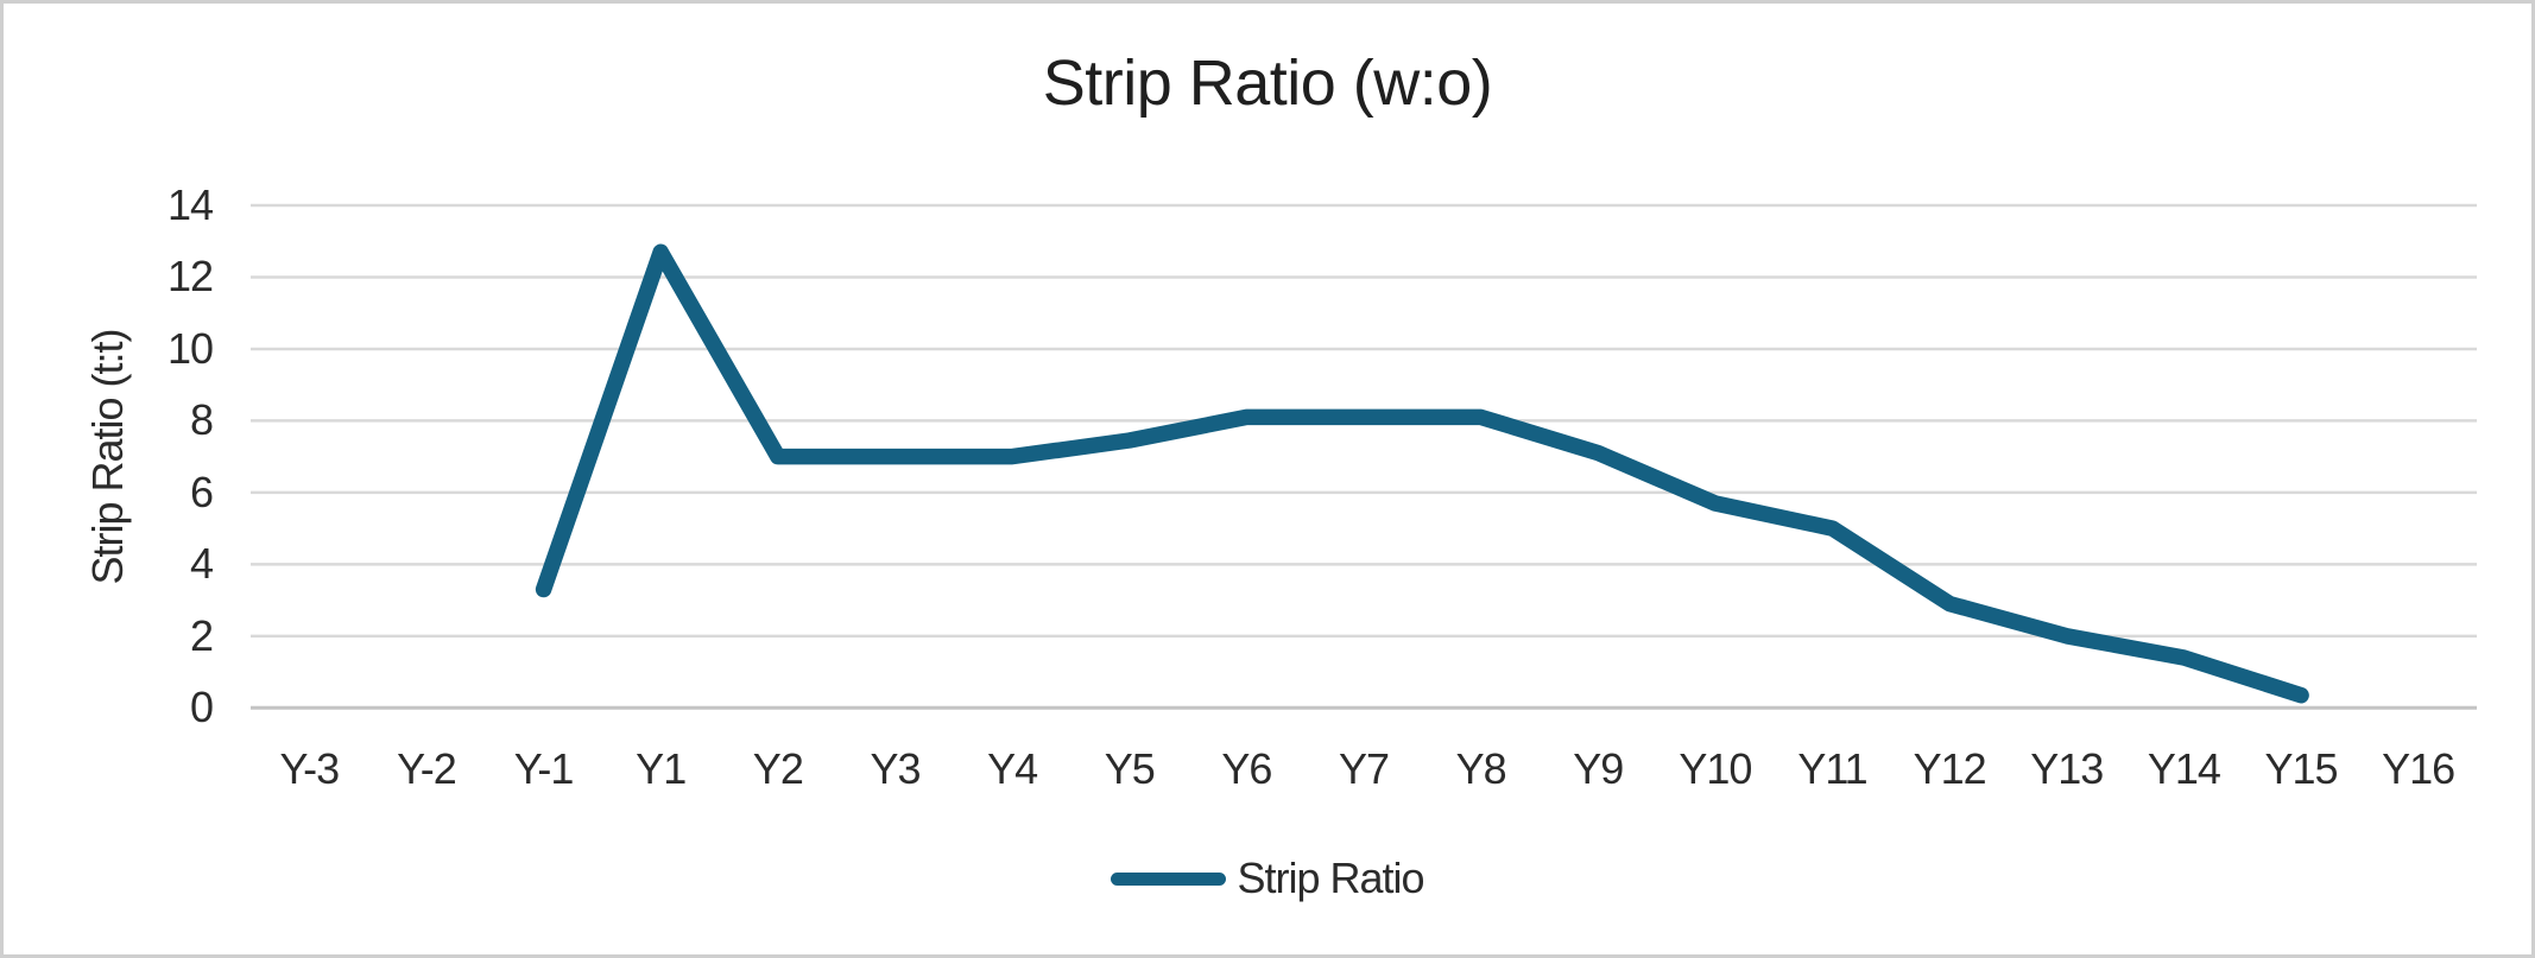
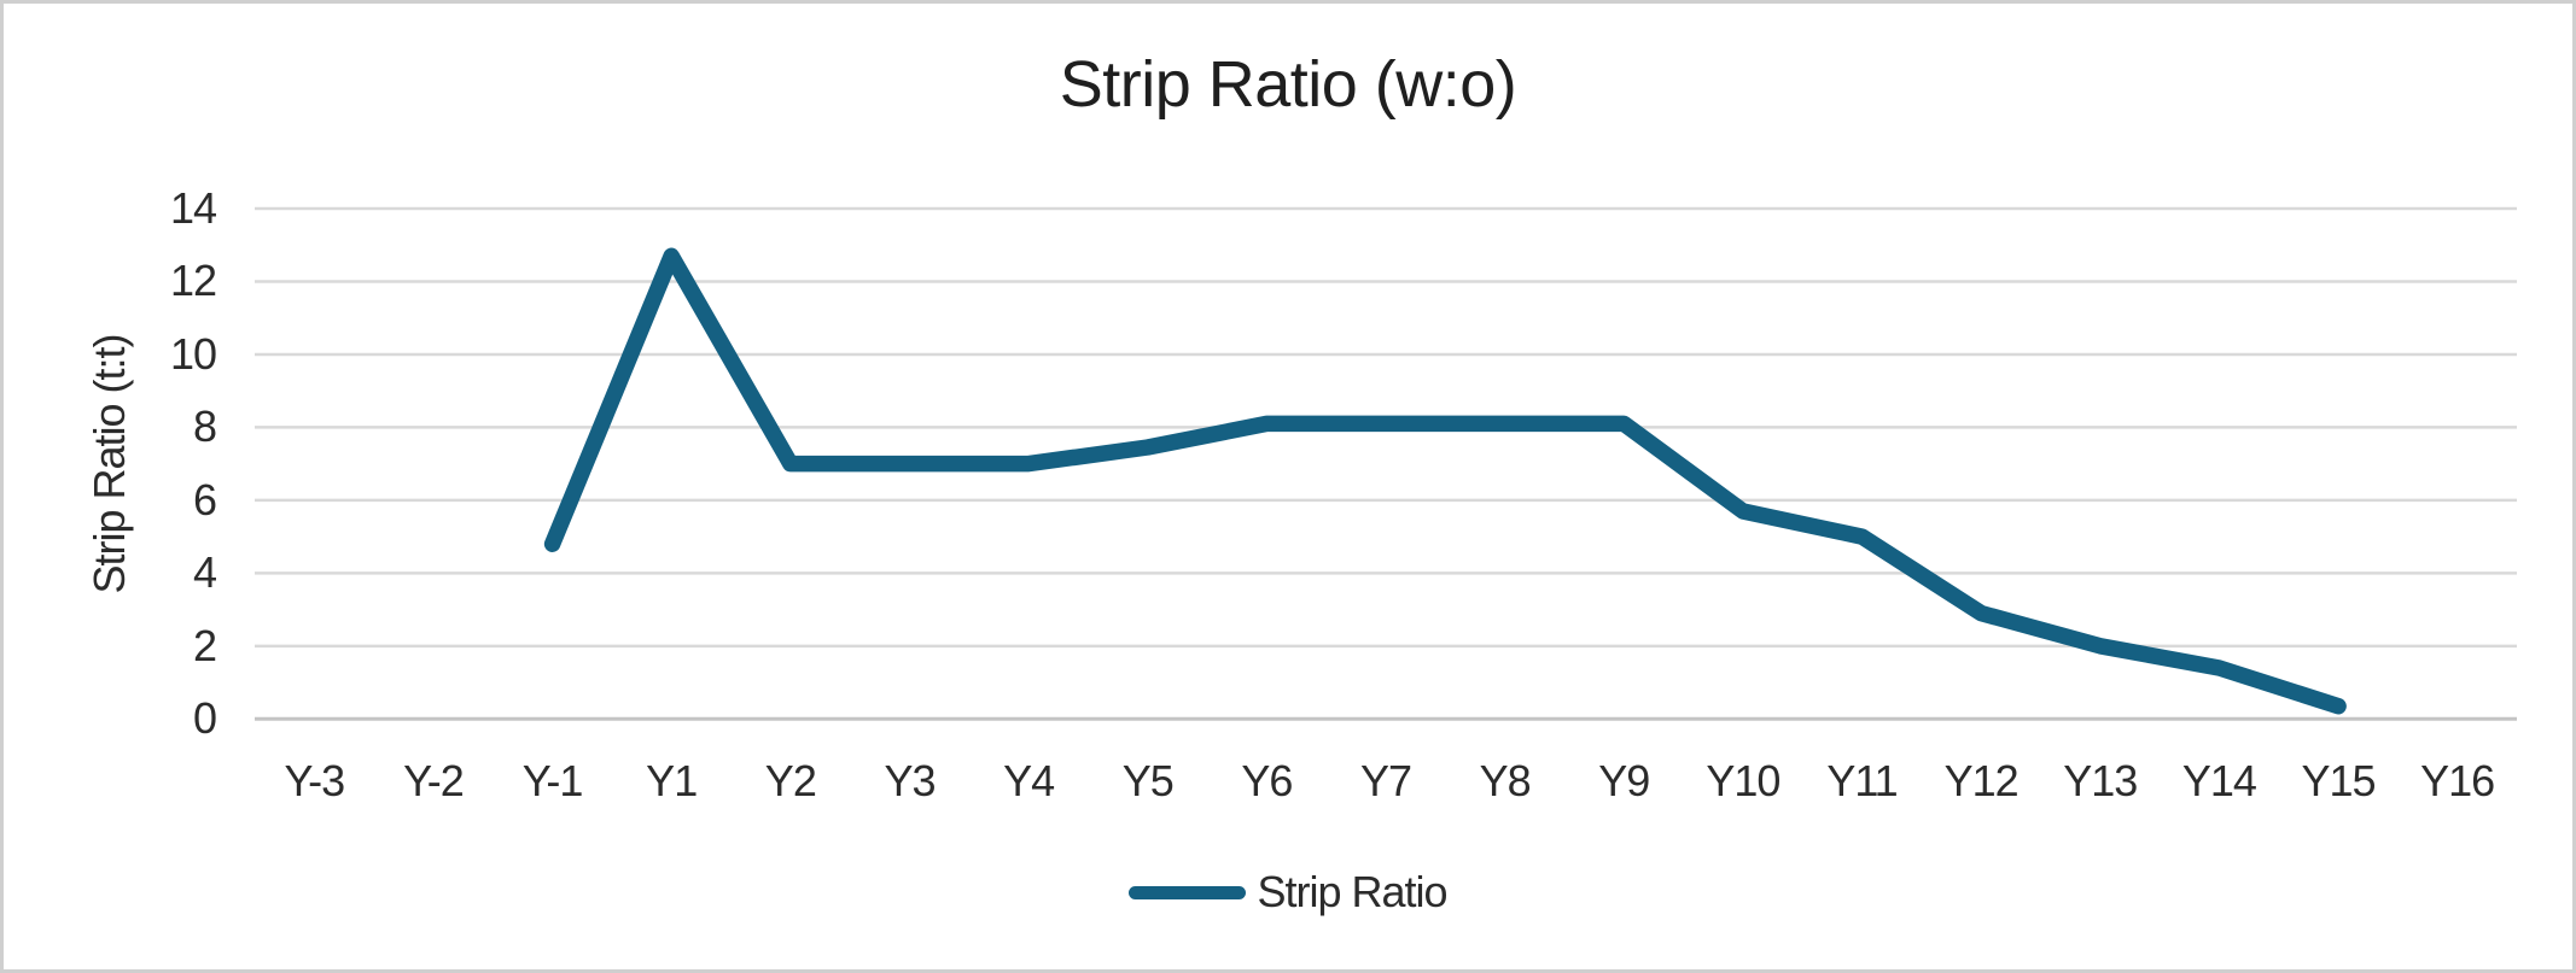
Y-1: 3.3 -> 4.8
Y9: 7.1 -> 8.1
